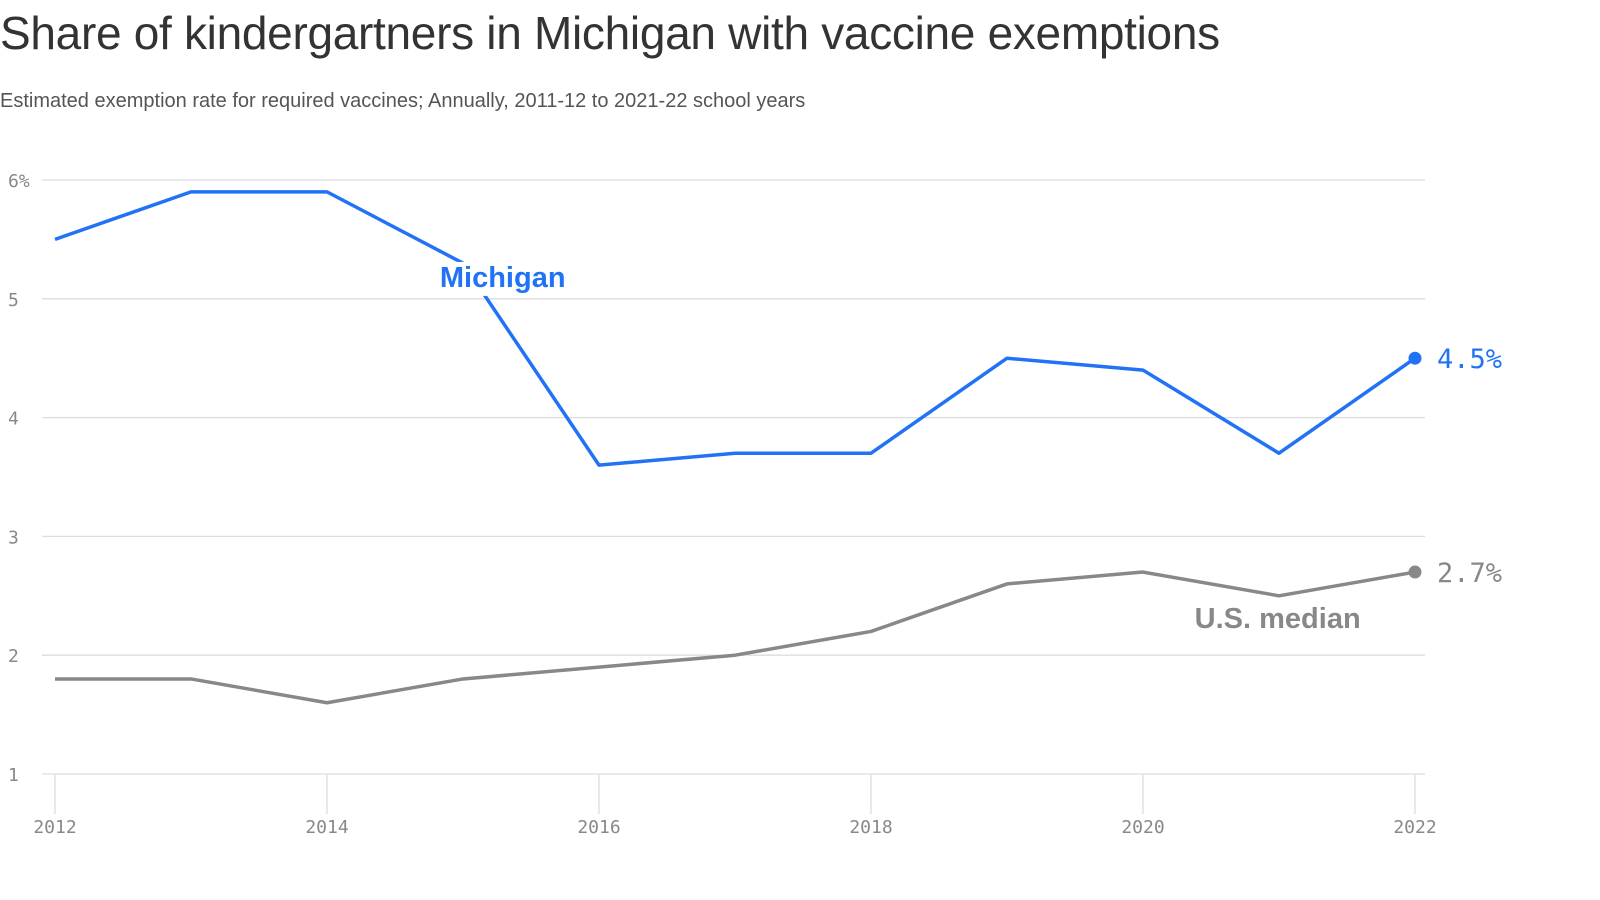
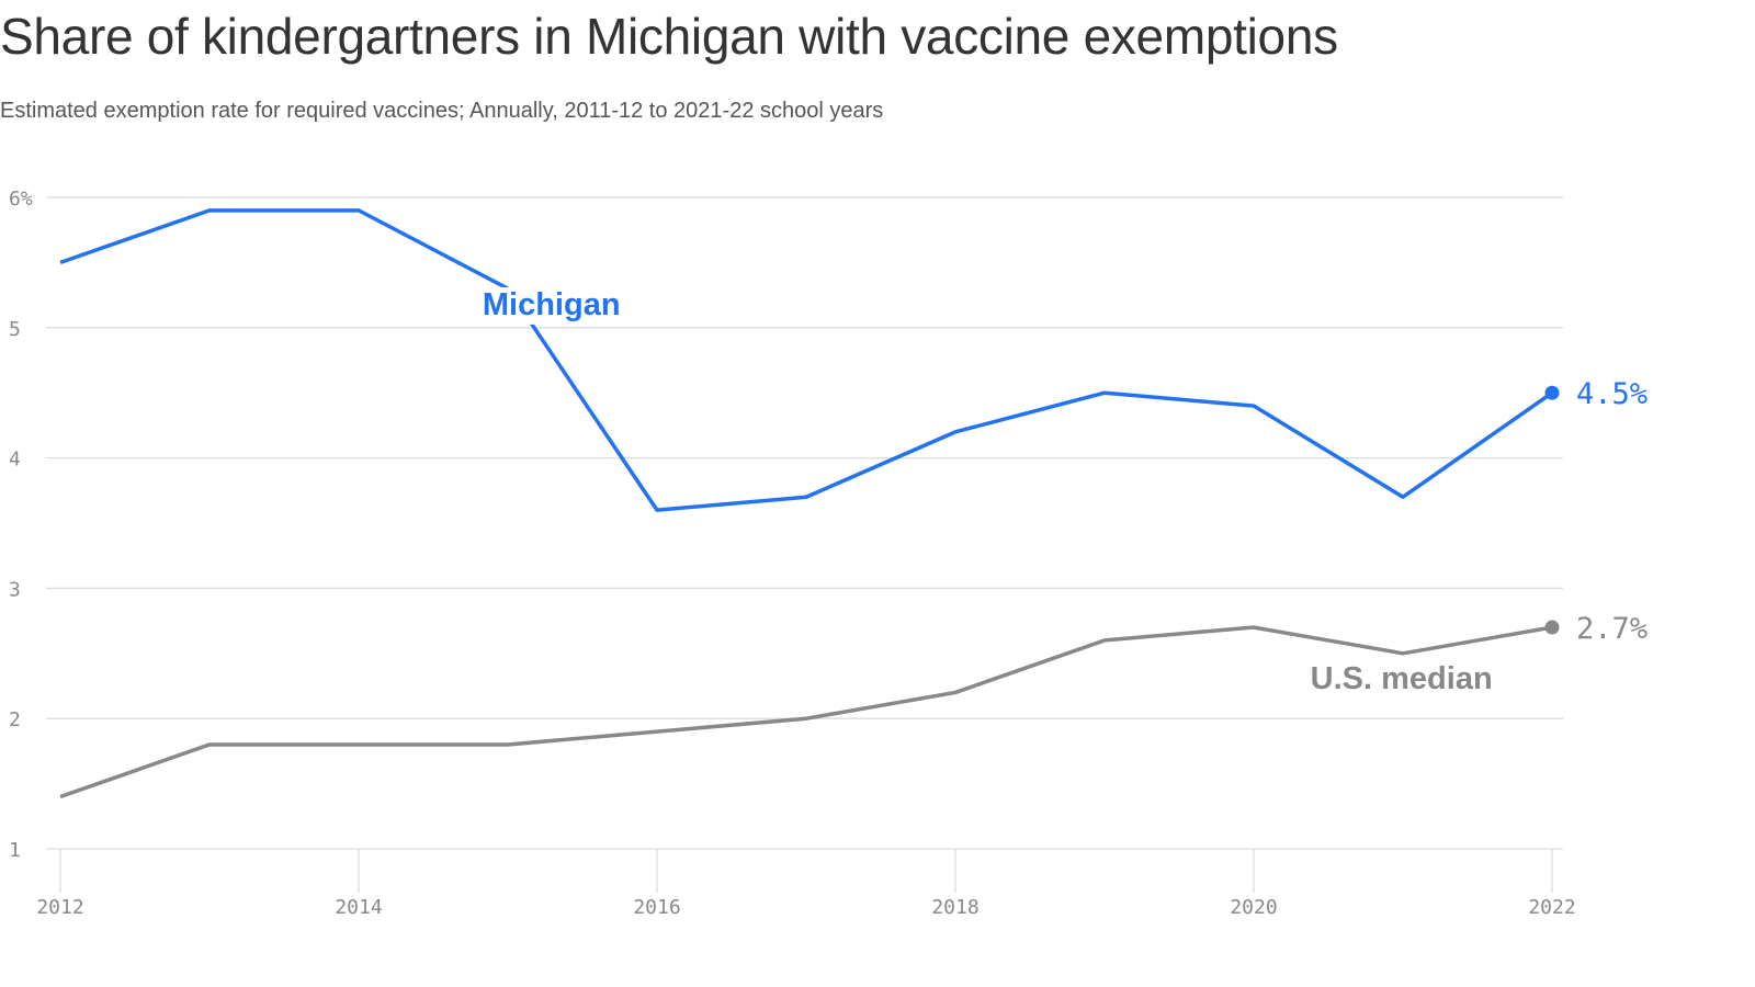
U.S. median/2012: 1.8% -> 1.4%
U.S. median/2014: 1.6% -> 1.8%
Michigan/2018: 3.7% -> 4.2%
